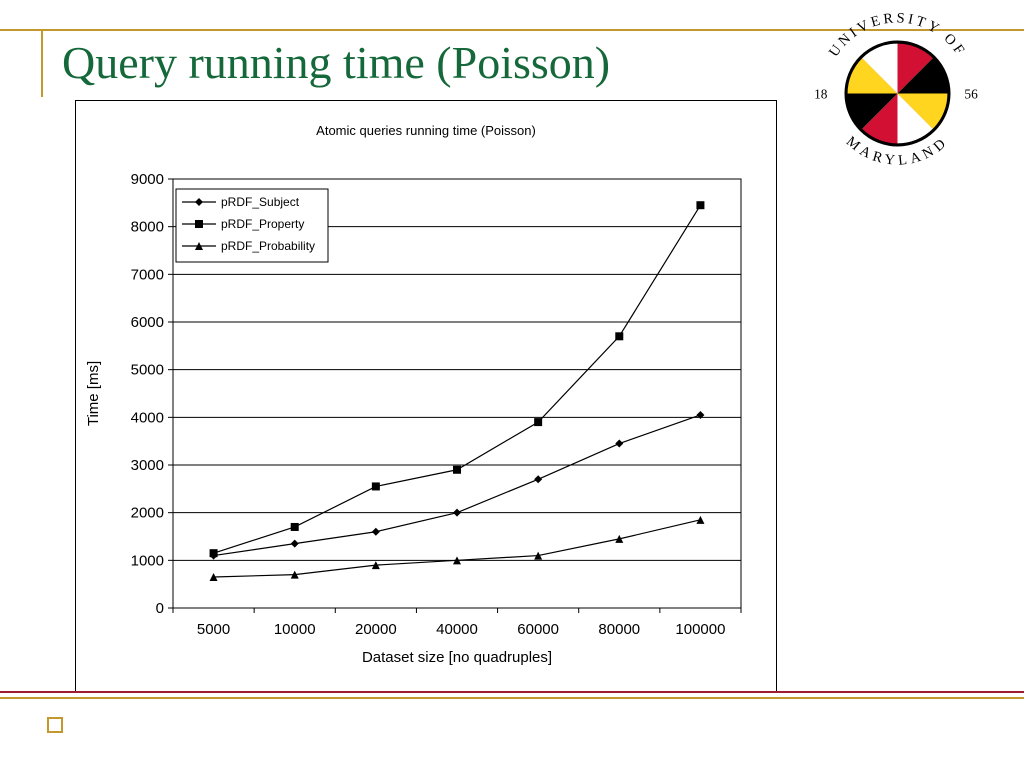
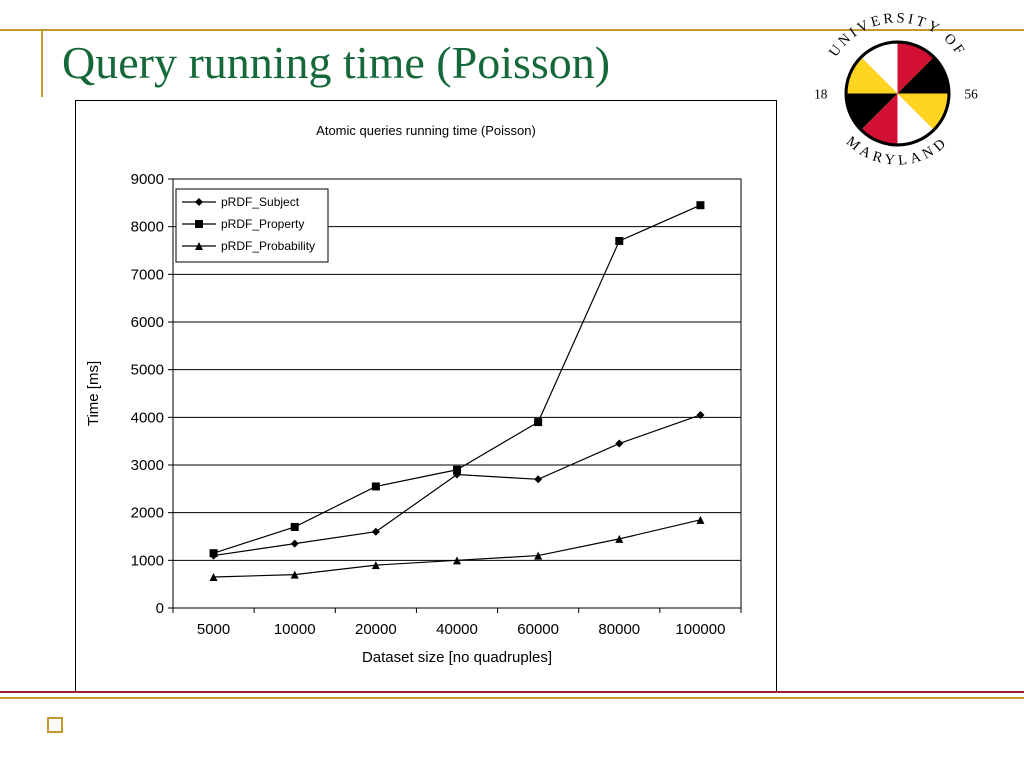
pRDF_Subject/40000: 2000 -> 2800
pRDF_Property/80000: 5700 -> 7700
